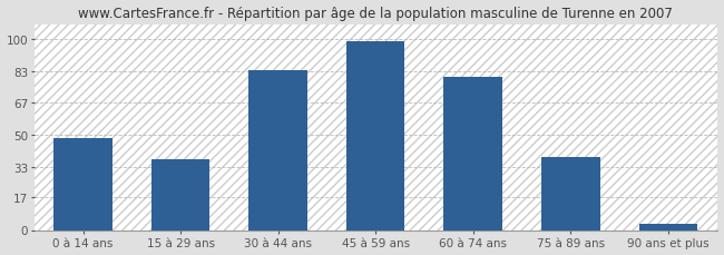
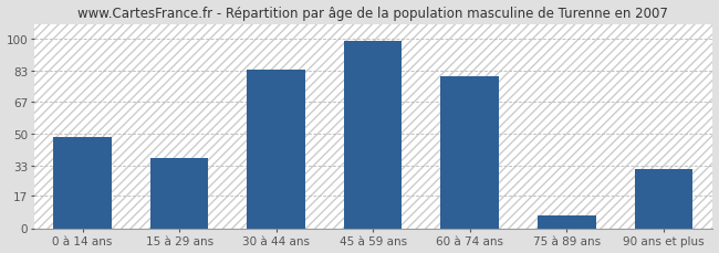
75 à 89 ans: 38 -> 7
90 ans et plus: 3 -> 31
